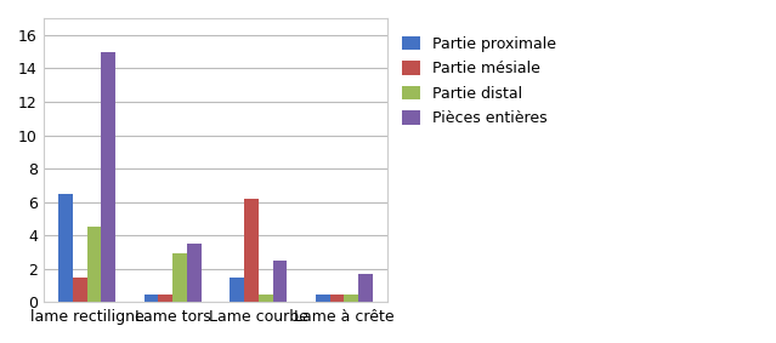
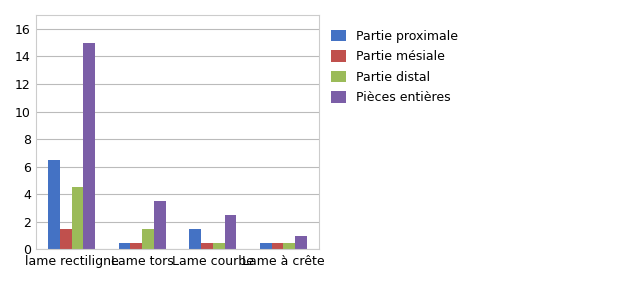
Partie distal/Lame tors: 2.9 -> 1.5
Partie mésiale/Lame courbe: 6.2 -> 0.5
Pièces entières/Lame à crête: 1.7 -> 1.0
